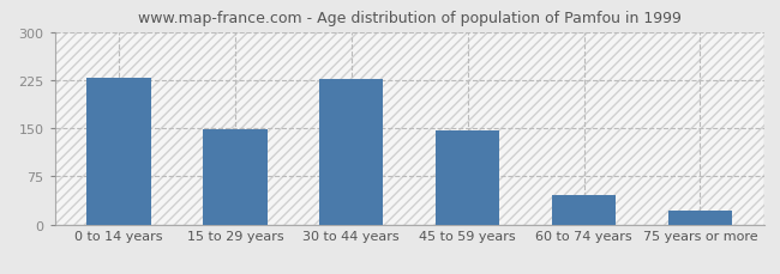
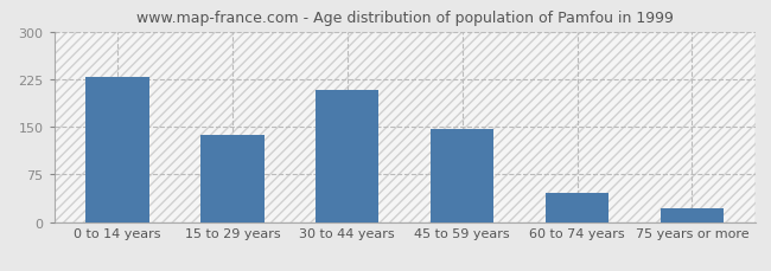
15 to 29 years: 148 -> 138
30 to 44 years: 226 -> 208
